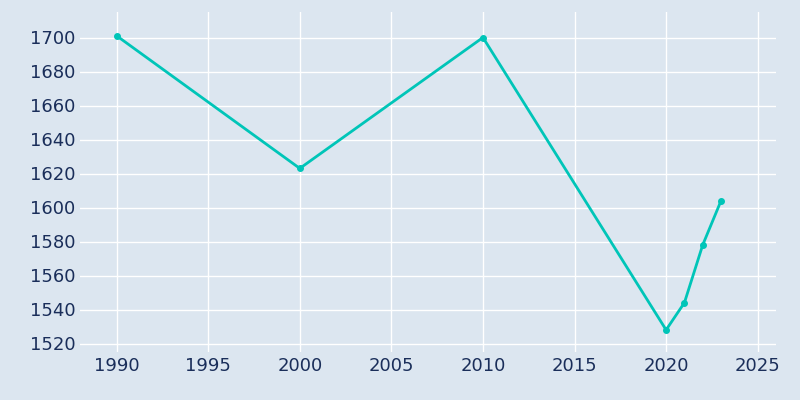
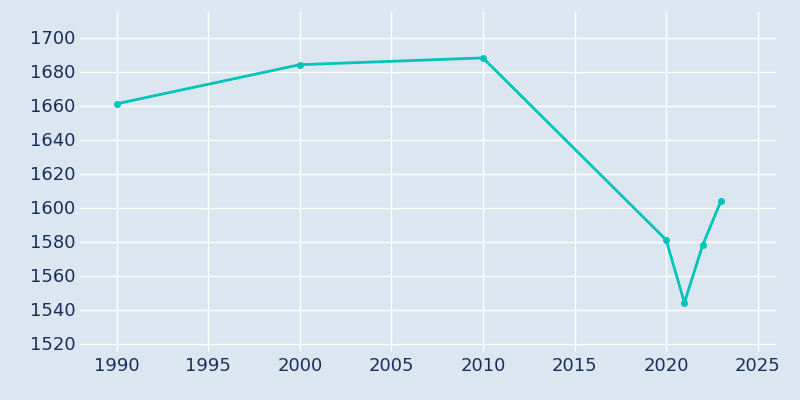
1990: 1701 -> 1661
2000: 1623 -> 1684
2010: 1700 -> 1688
2020: 1528 -> 1581
